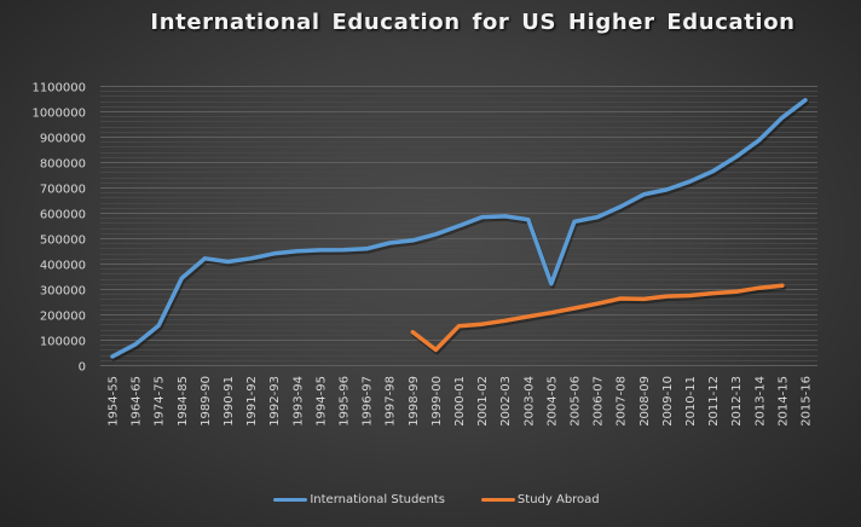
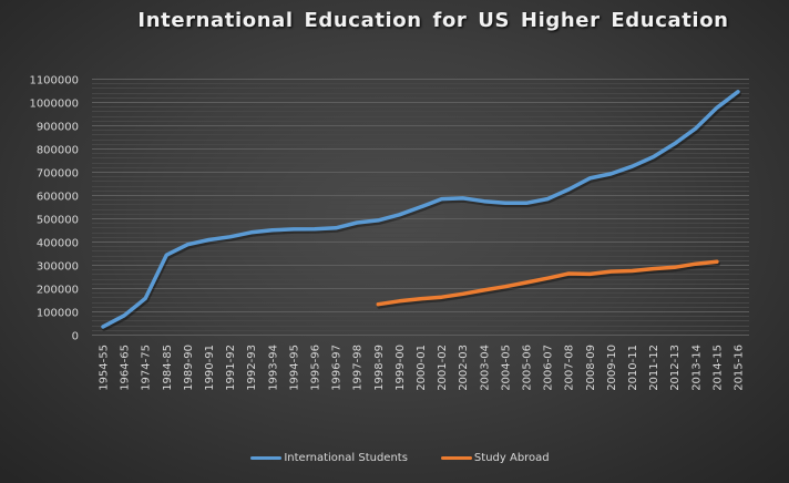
International Students/1989-90: 420000 -> 390000
Study Abroad/1999-00: 60000 -> 140000
International Students/2004-05: 320000 -> 560000
